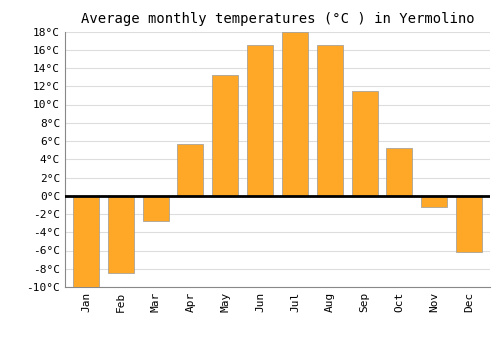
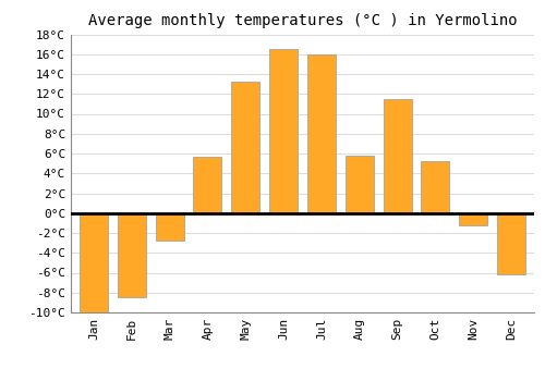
Jul: 18.0°C -> 16.0°C
Aug: 16.5°C -> 5.8°C
